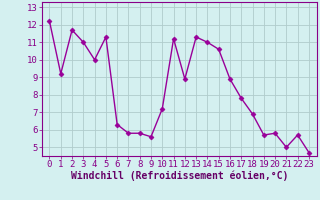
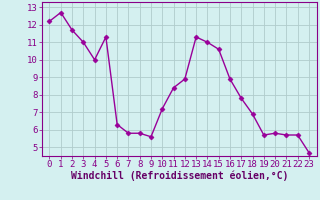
1: 9.2 -> 12.7
11: 11.2 -> 8.4
21: 5.0 -> 5.7
